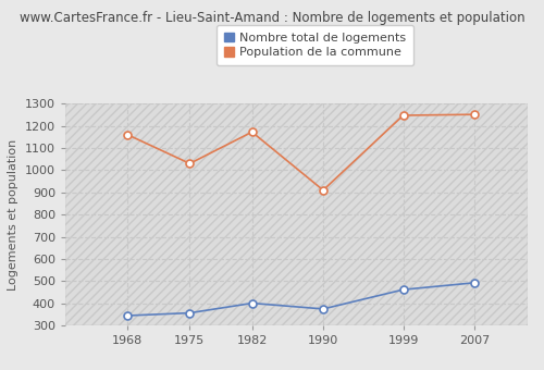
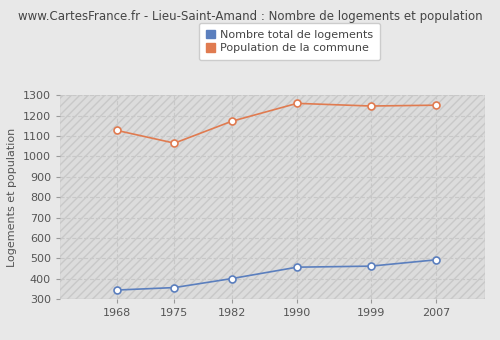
Population de la commune/1968: 1160 -> 1127
Population de la commune/1975: 1030 -> 1065
Nombre total de logements/1990: 375 -> 457
Population de la commune/1990: 910 -> 1260
